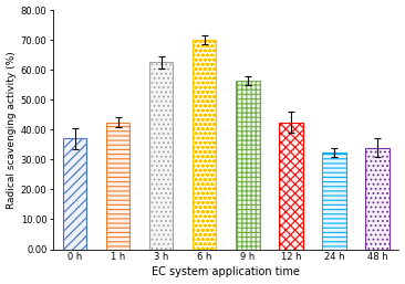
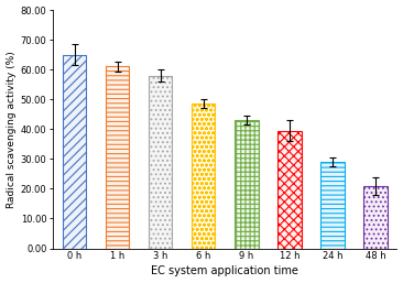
0 h: 37.0 -> 65.0
1 h: 42.5 -> 61.0
3 h: 62.5 -> 58.0
6 h: 70.0 -> 48.5
9 h: 56.5 -> 43.2
12 h: 42.5 -> 39.5
24 h: 32.5 -> 29.0
48 h: 34.0 -> 21.0
